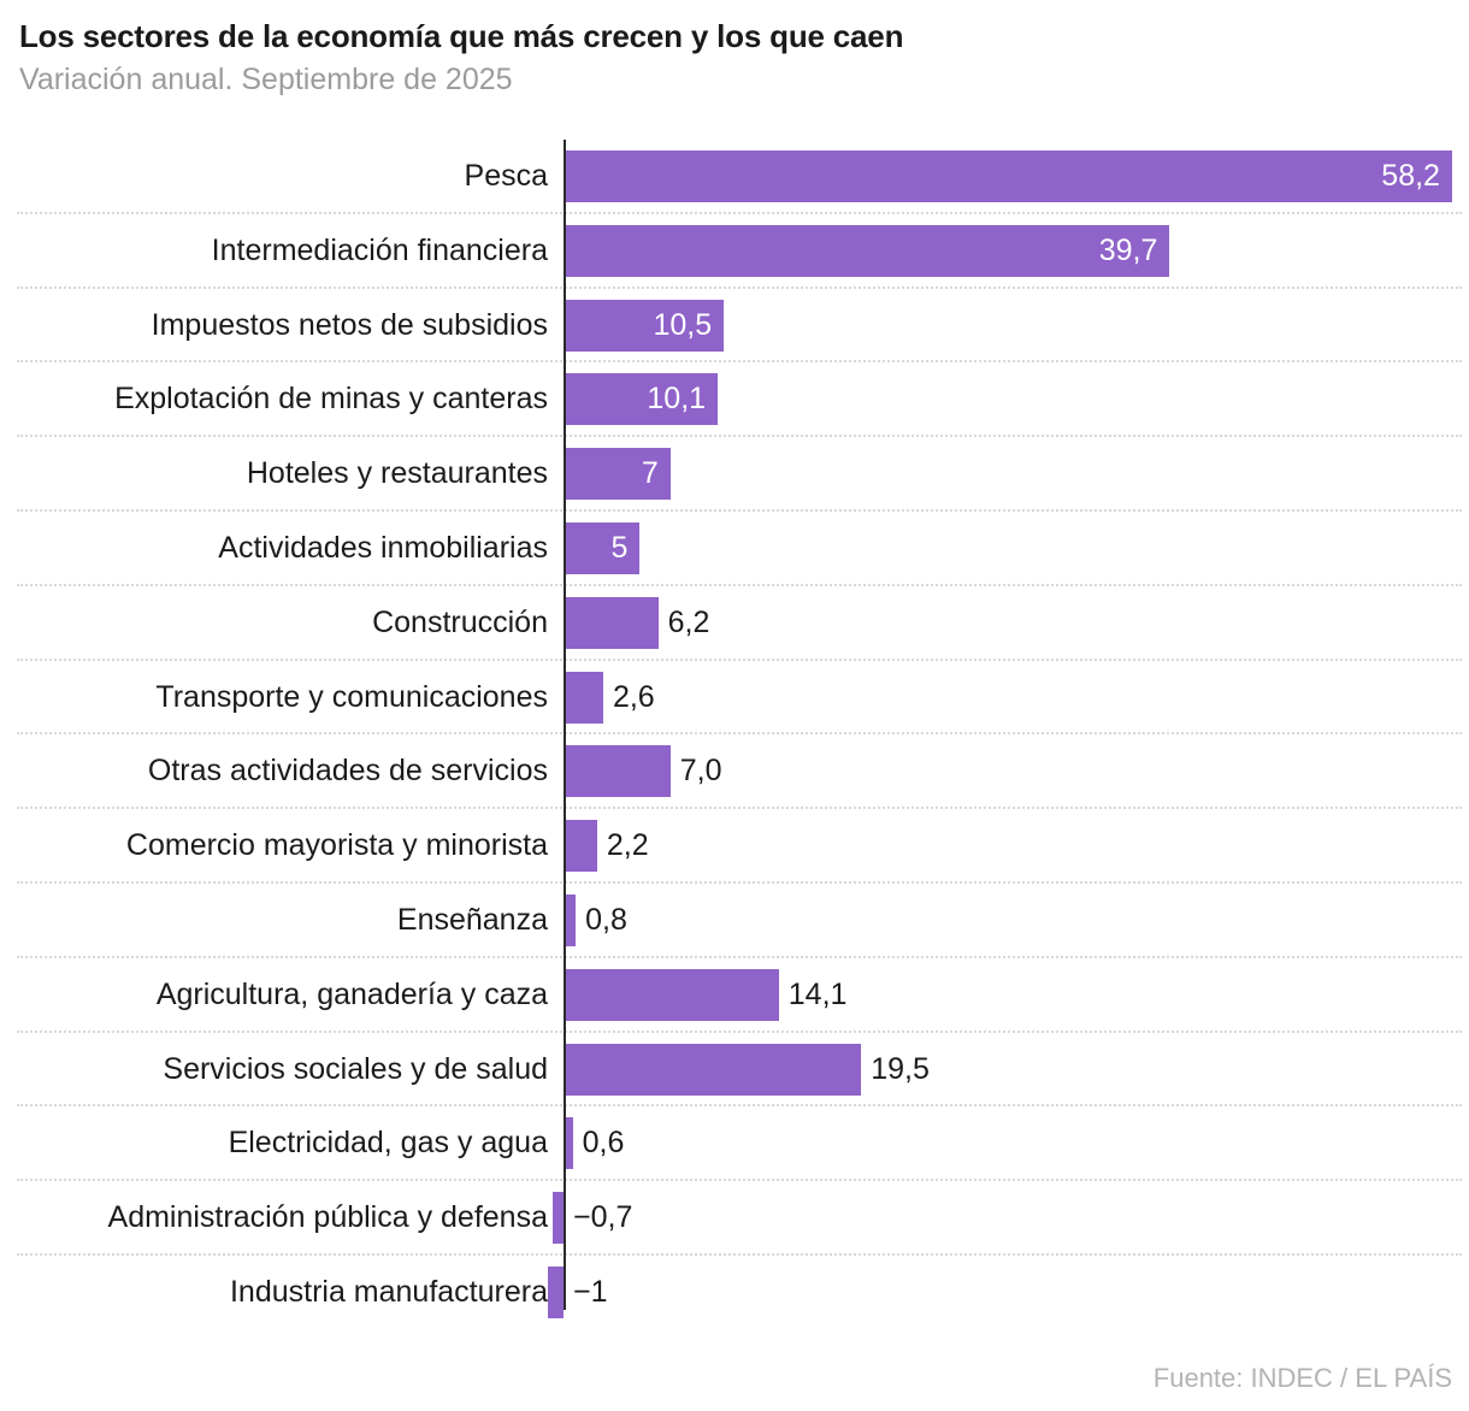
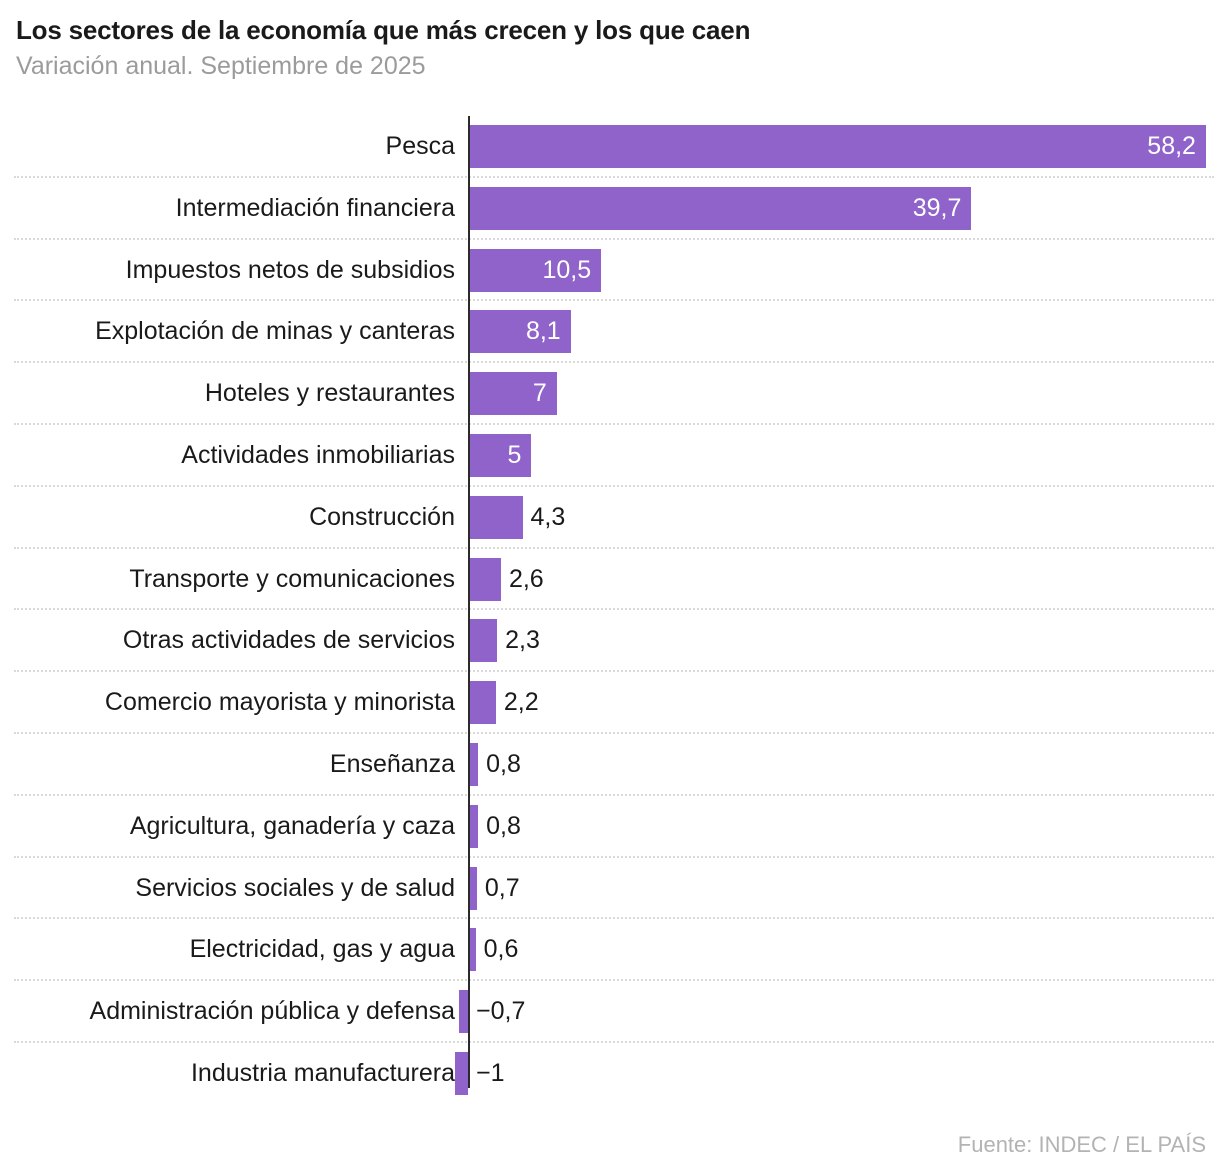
Explotación de minas y canteras: 10,1 -> 8,1
Construcción: 6,2 -> 4,3
Otras actividades de servicios: 7,0 -> 2,3
Agricultura, ganadería y caza: 14,1 -> 0,8
Servicios sociales y de salud: 19,5 -> 0,7
